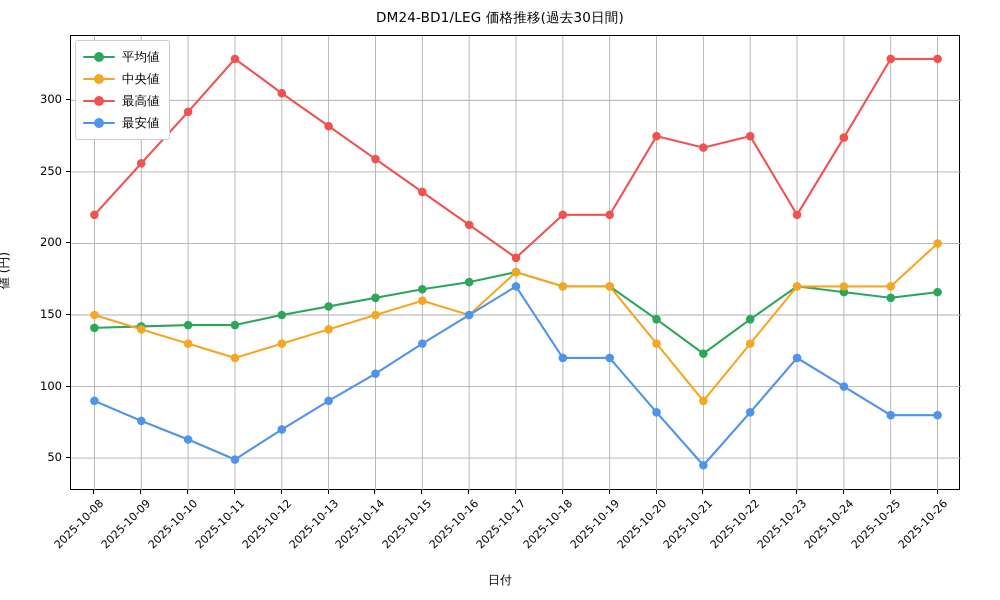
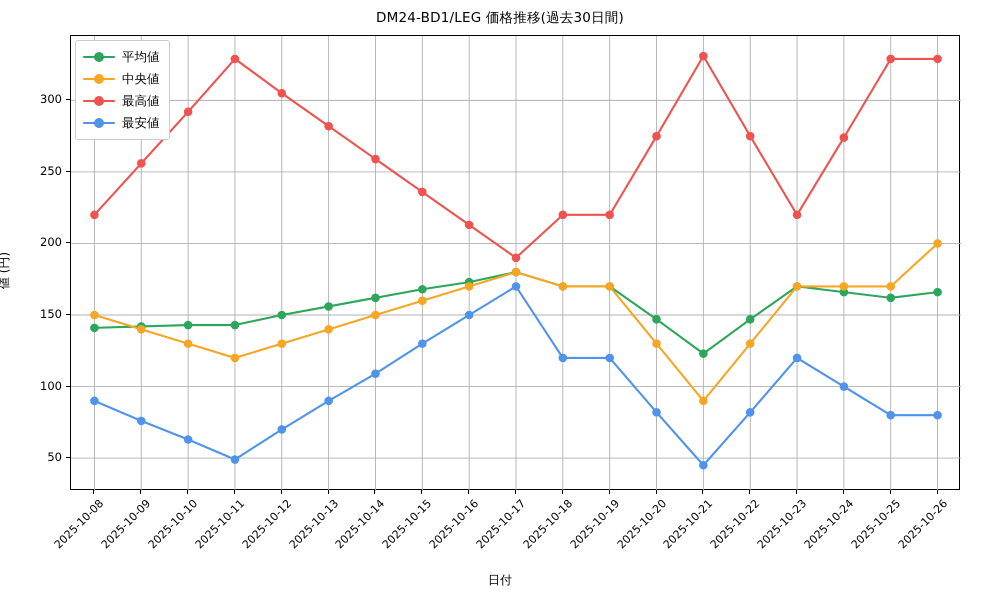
中央値/2025-10-16: 150 -> 170
最高値/2025-10-21: 267 -> 331
